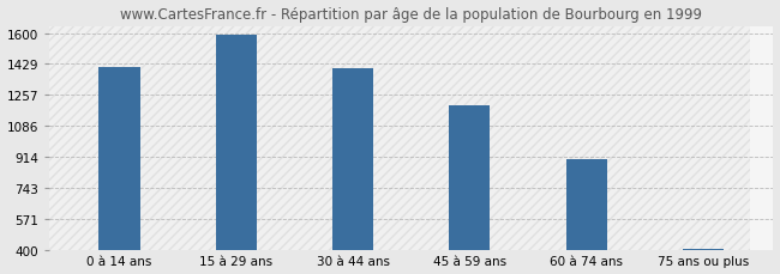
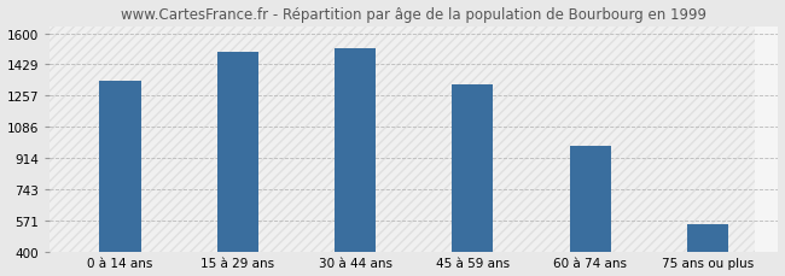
0 à 14 ans: 1410 -> 1340
15 à 29 ans: 1590 -> 1500
30 à 44 ans: 1400 -> 1520
45 à 59 ans: 1200 -> 1320
60 à 74 ans: 900 -> 980
75 ans ou plus: 410 -> 550
